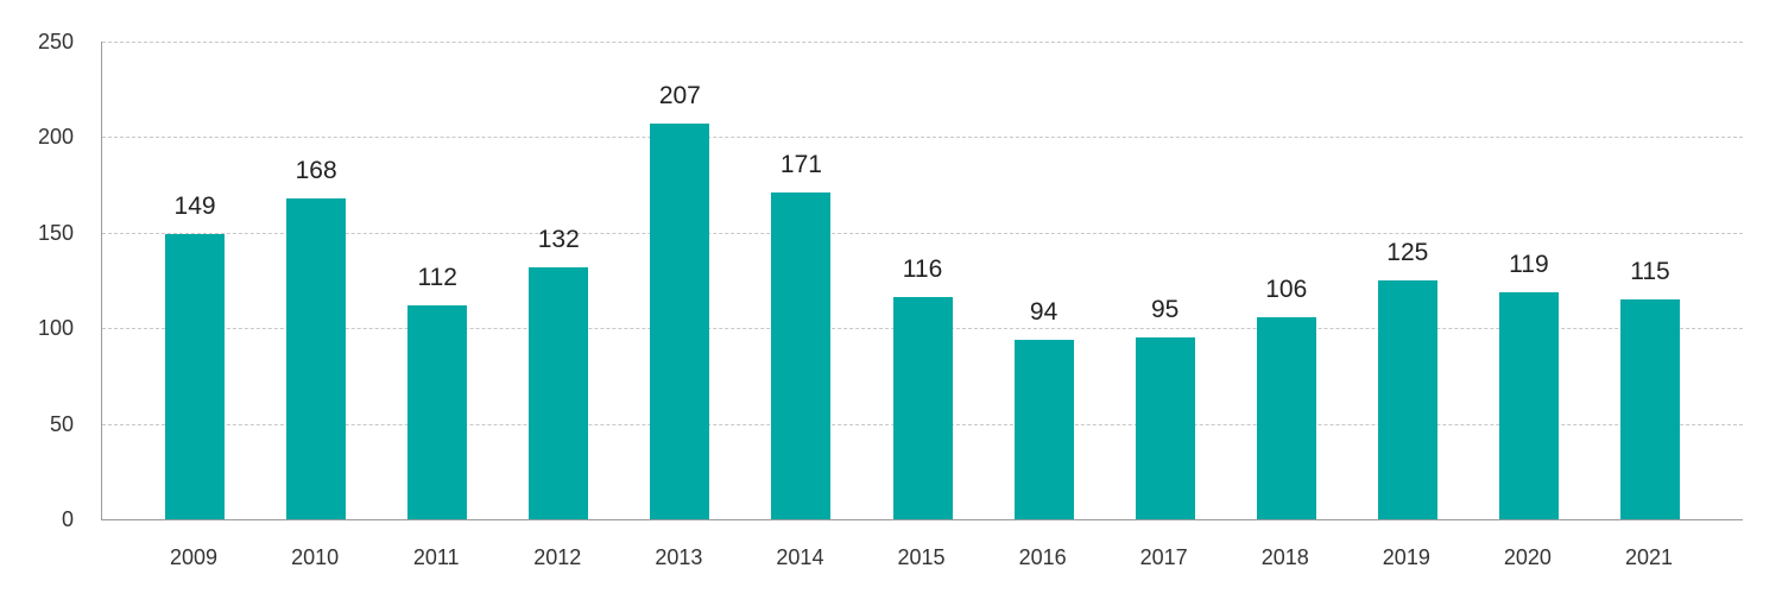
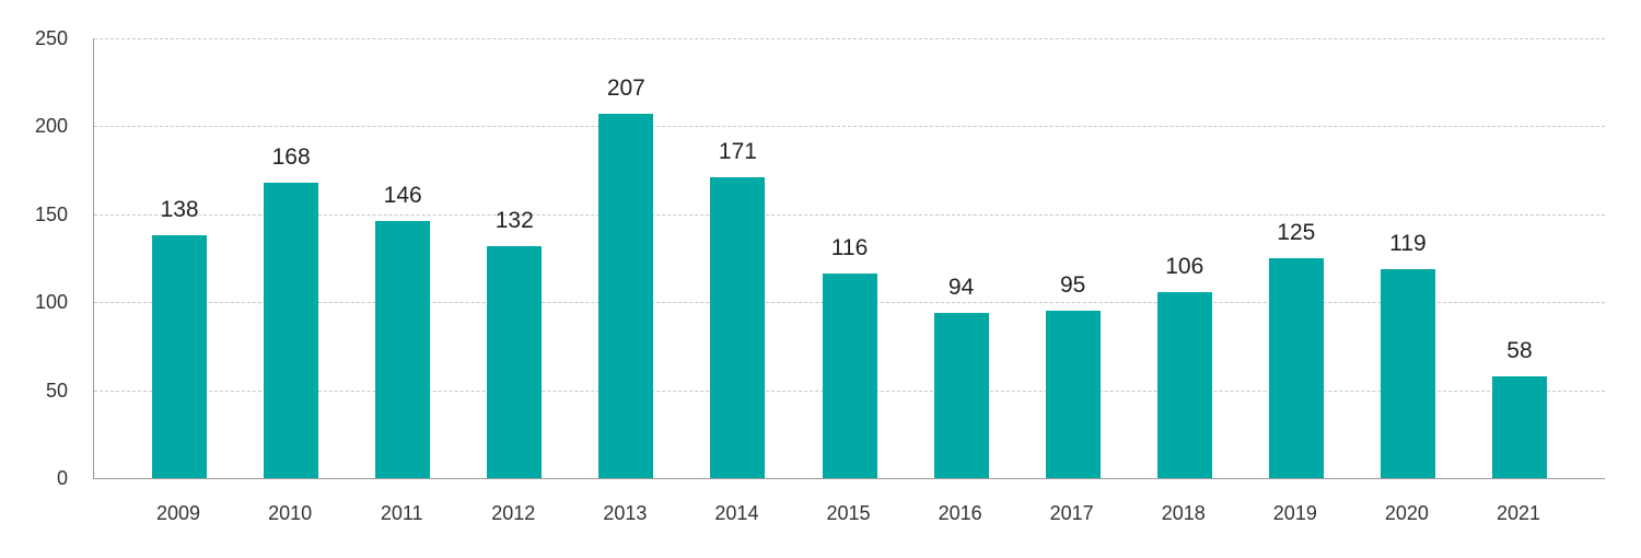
2009: 149 -> 138
2011: 112 -> 146
2021: 115 -> 58
